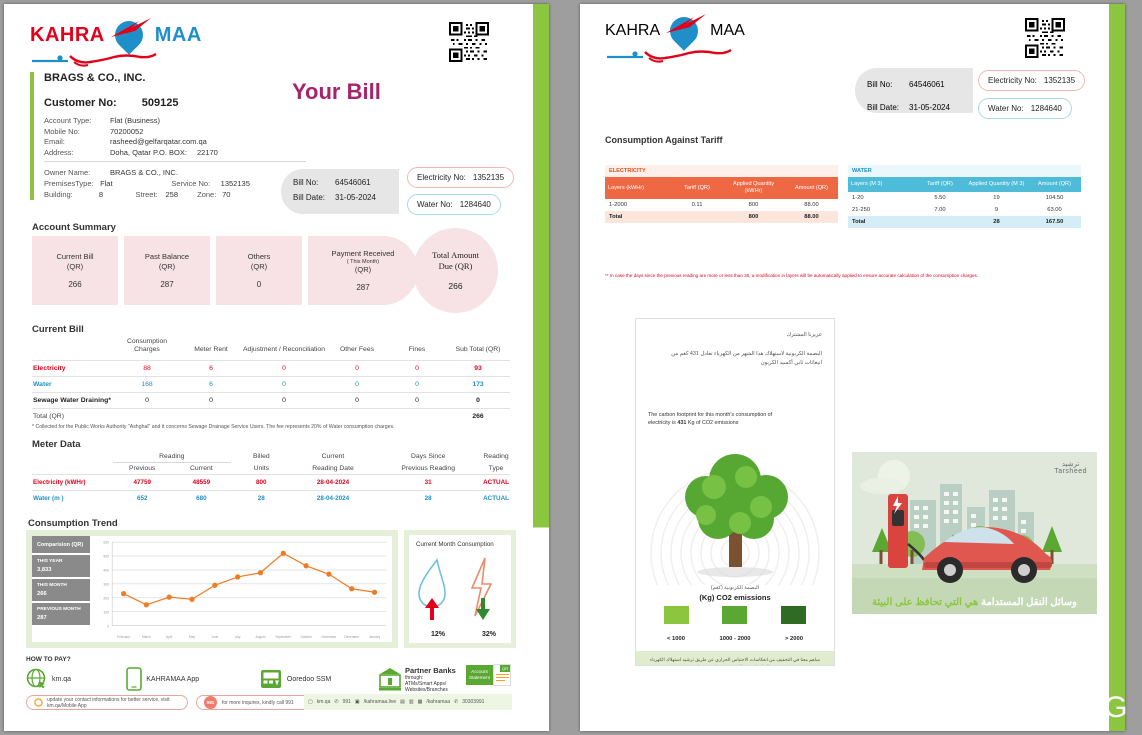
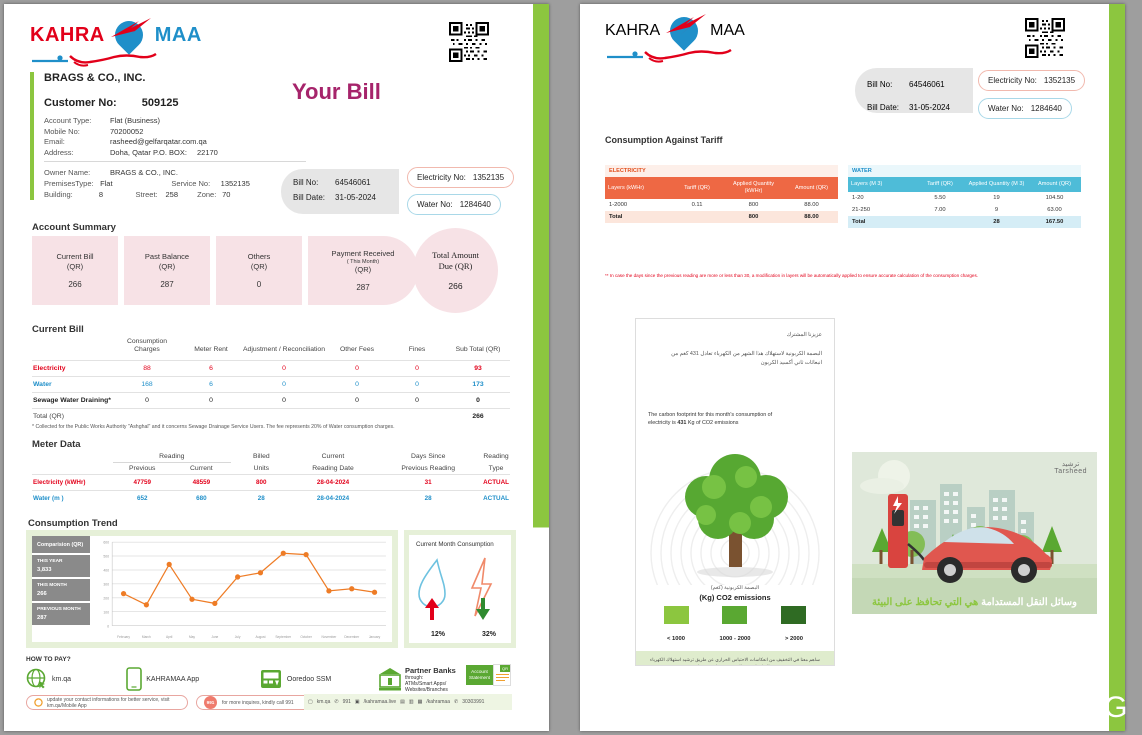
April: 200 -> 440
June: 290 -> 160
October: 430 -> 510
November: 370 -> 250
